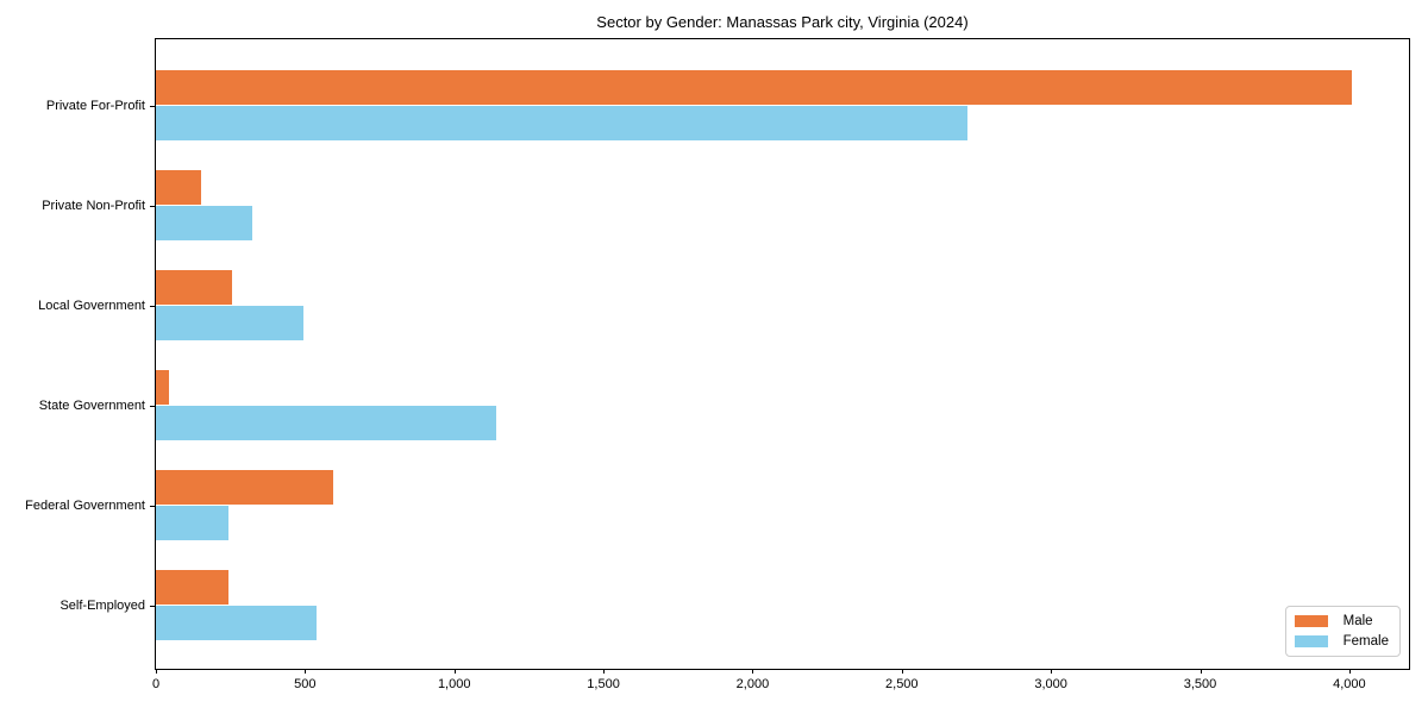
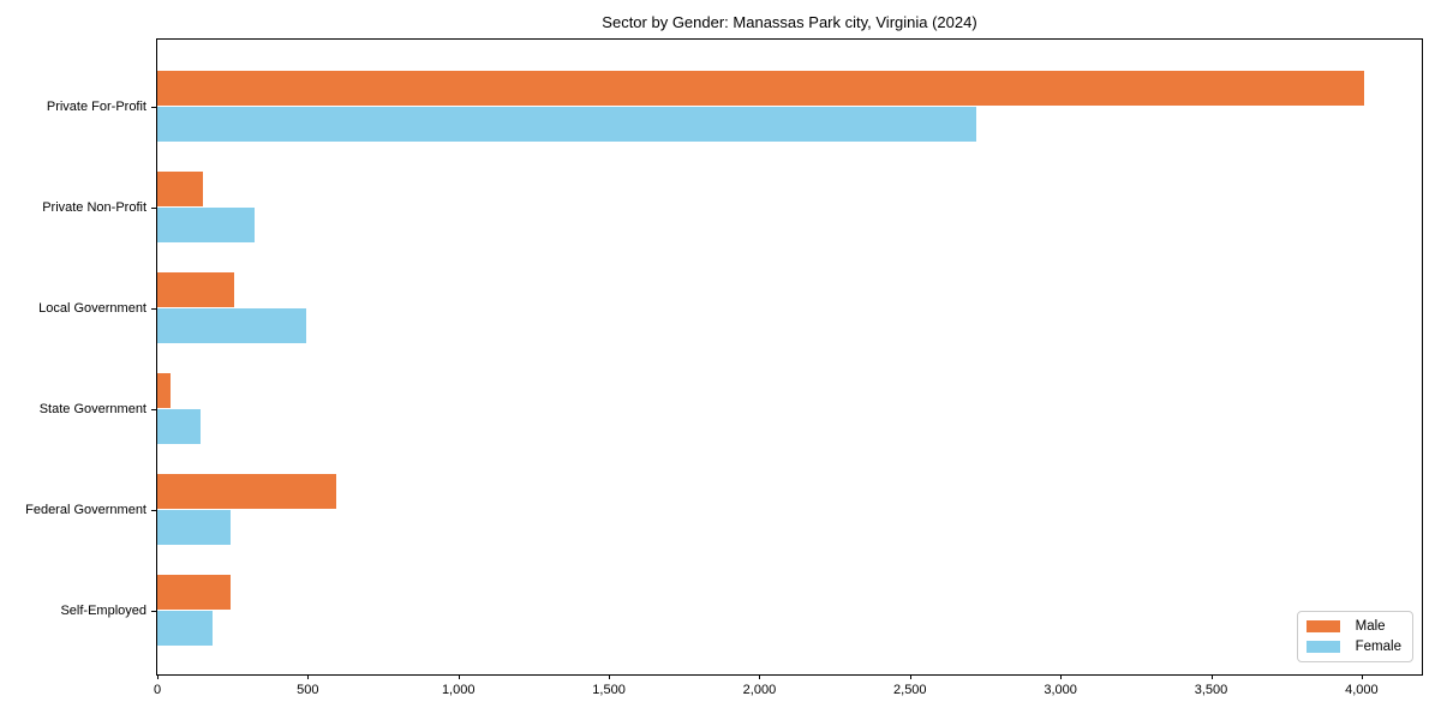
Female/State Government: 1140 -> 140
Female/Self-Employed: 540 -> 180
